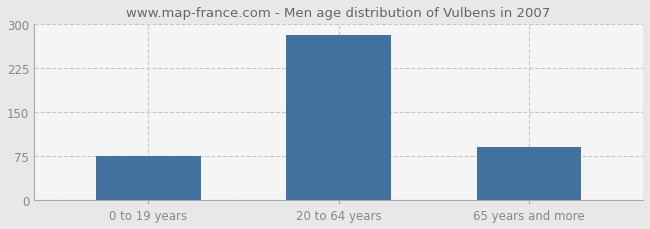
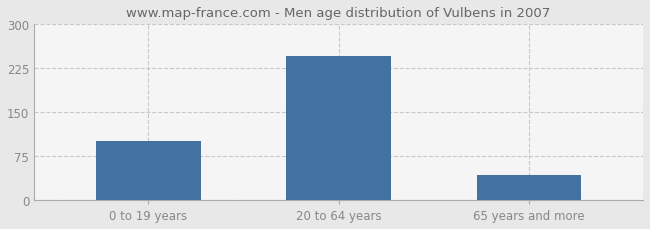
0 to 19 years: 76 -> 100
20 to 64 years: 282 -> 245
65 years and more: 90 -> 42
